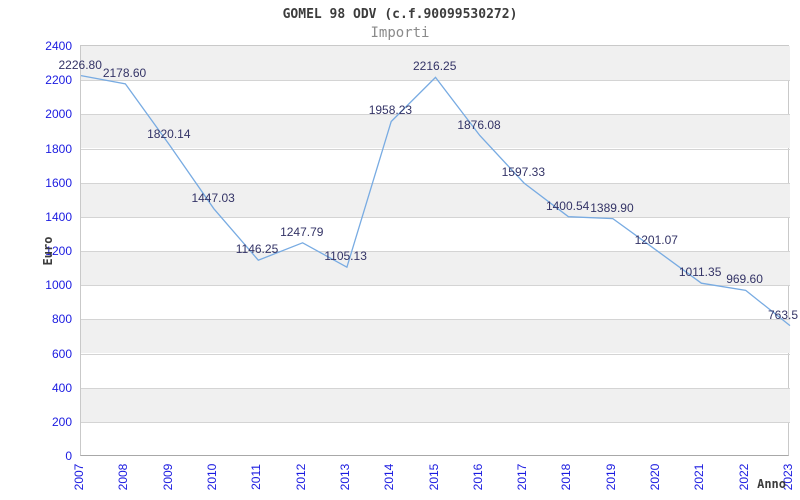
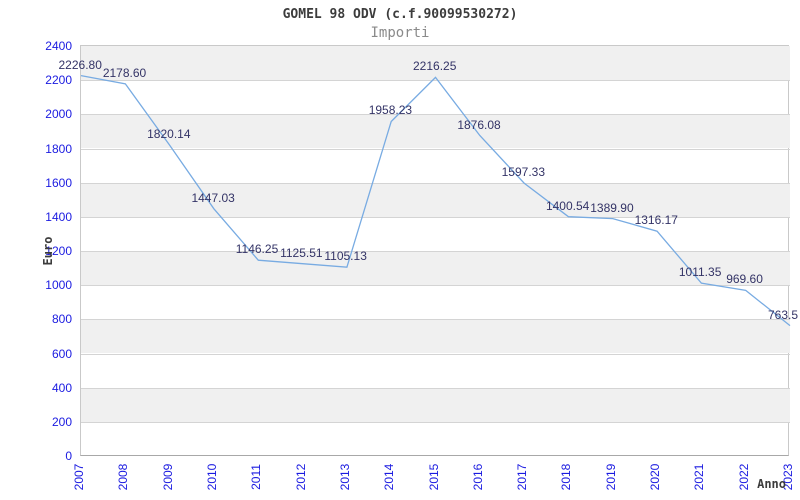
2012: 1247.79 -> 1125.51
2020: 1201.07 -> 1316.17
